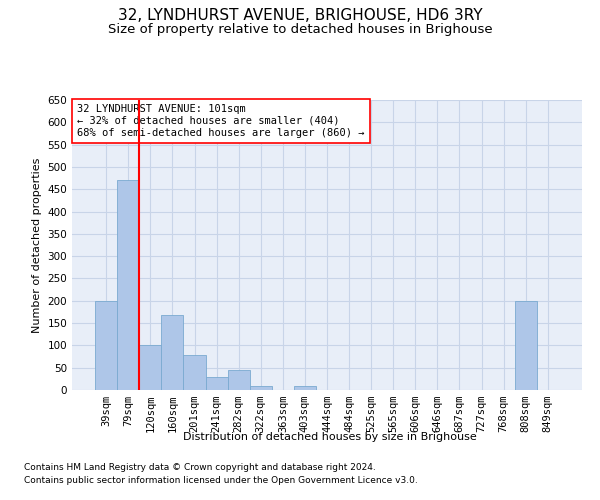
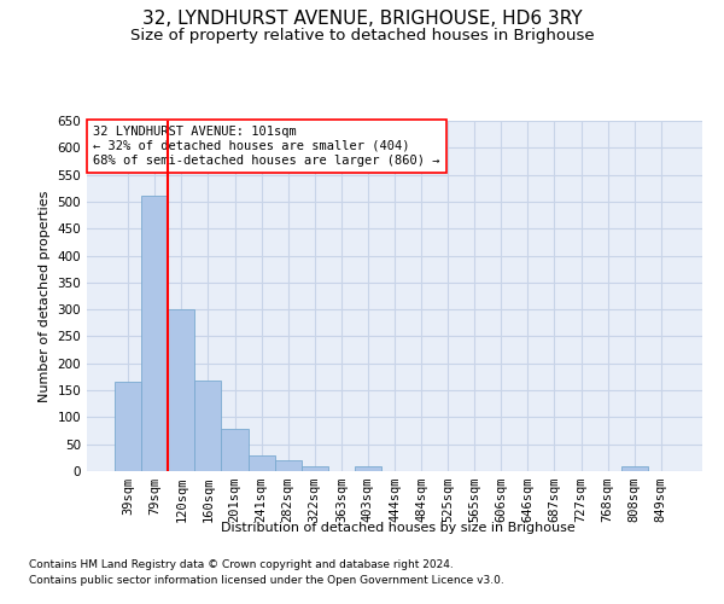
39sqm: 200 -> 165
79sqm: 470 -> 510
120sqm: 100 -> 300
282sqm: 45 -> 20
808sqm: 200 -> 8
